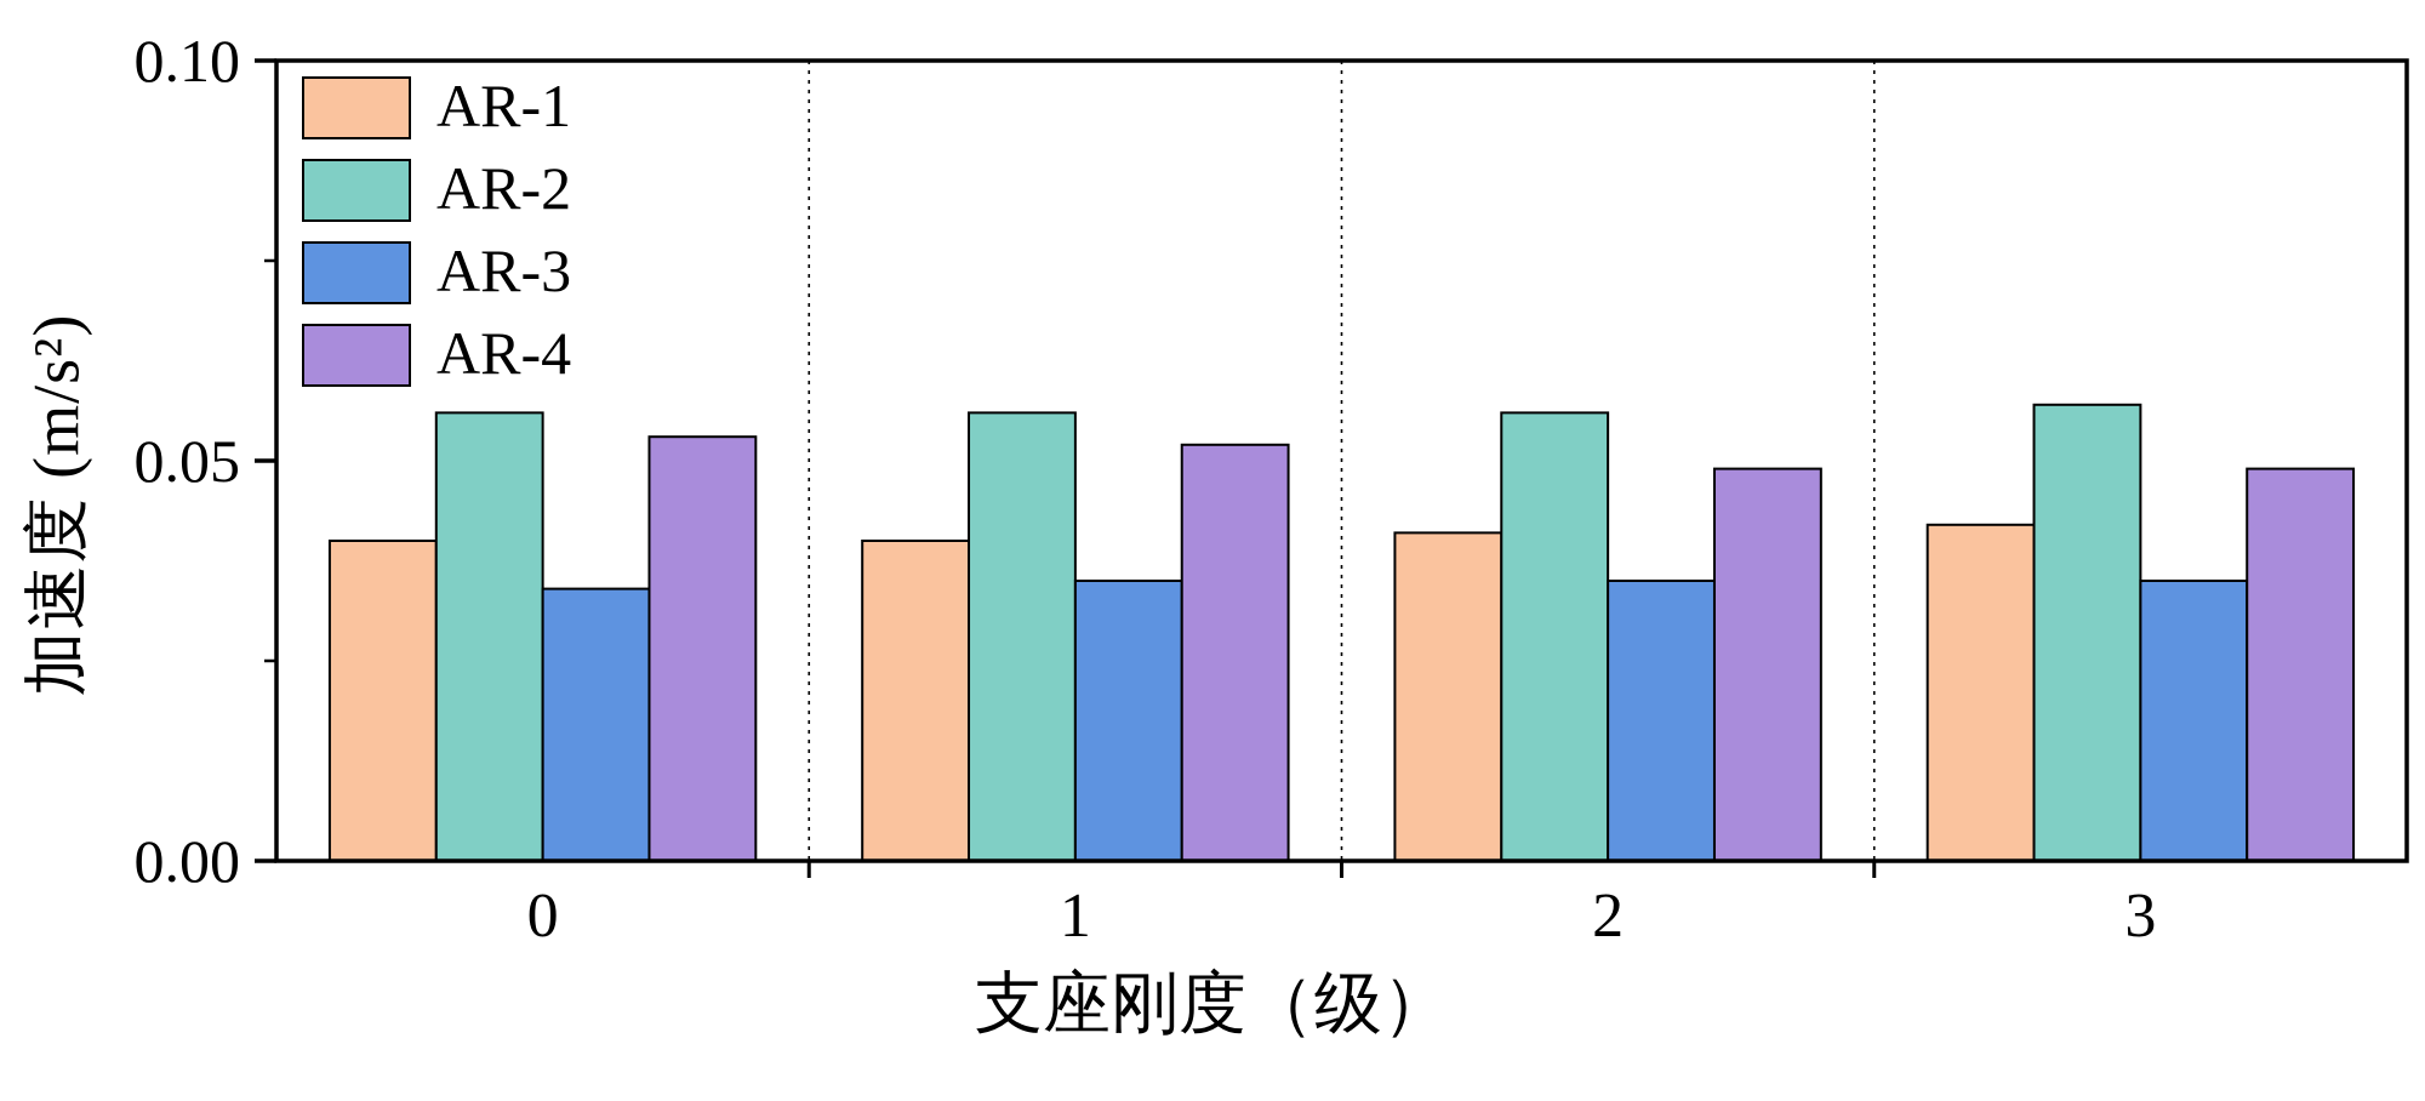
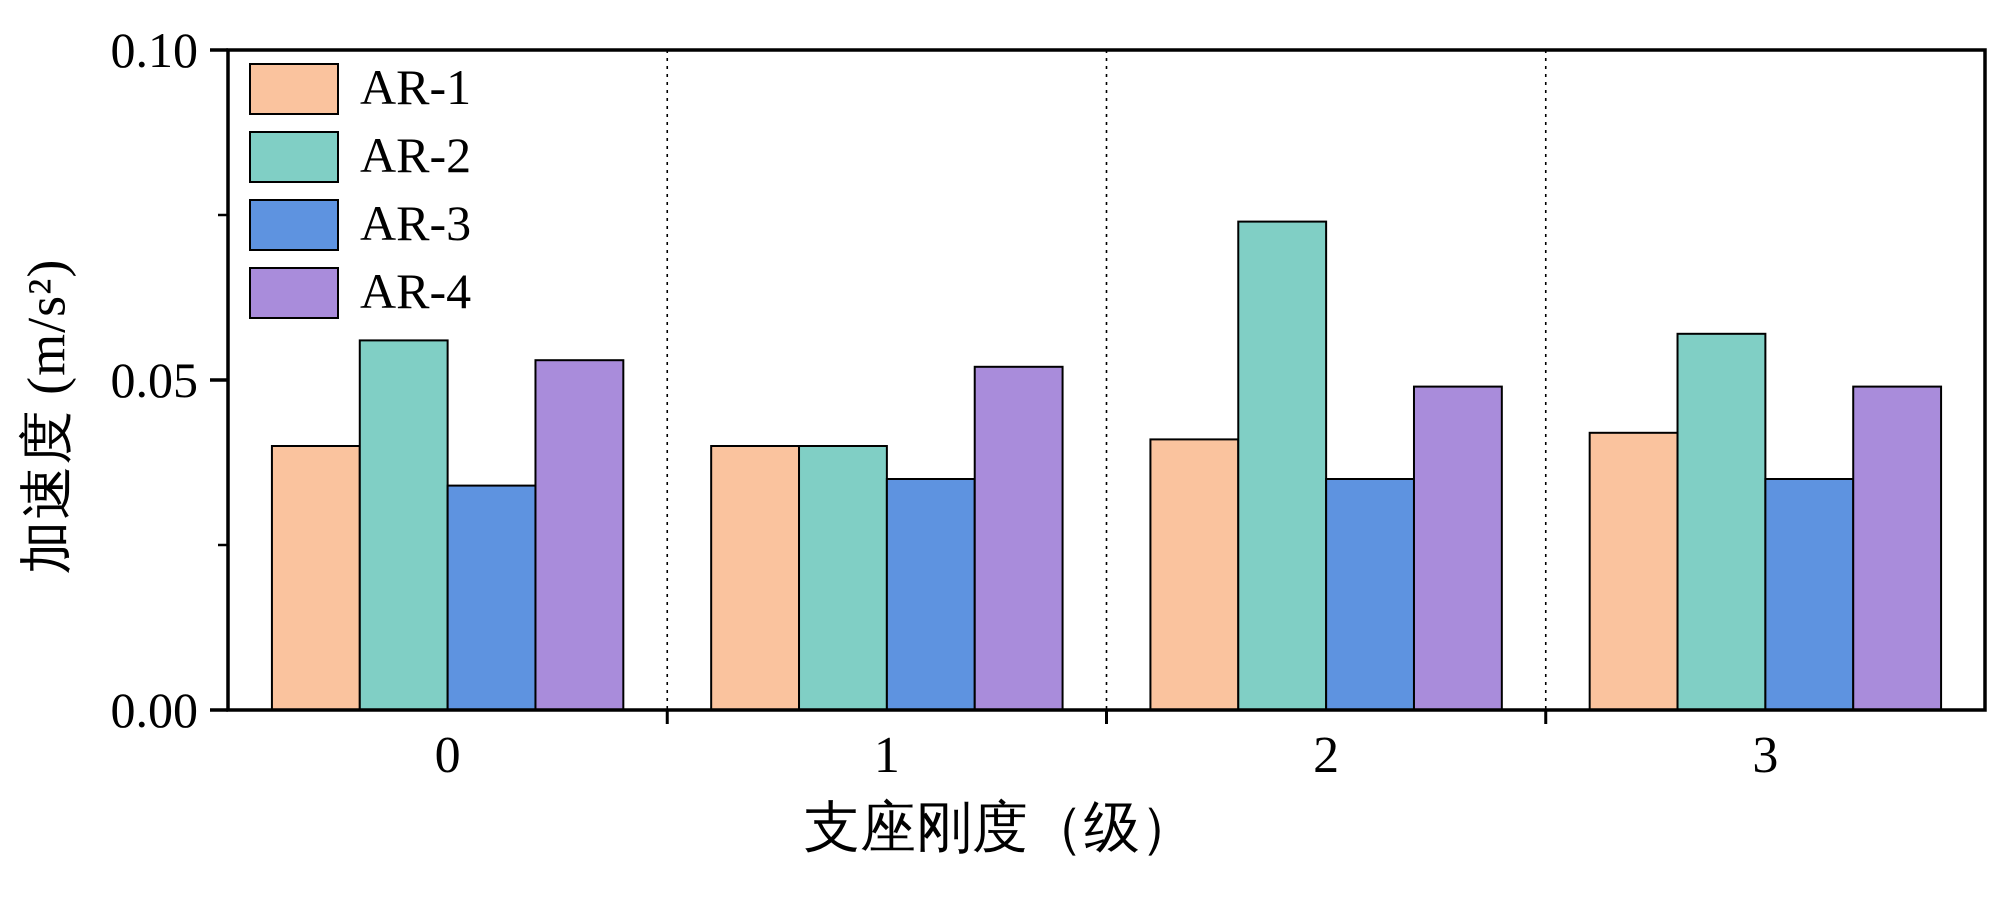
AR-2/1: 0.056 -> 0.040
AR-2/2: 0.056 -> 0.074
